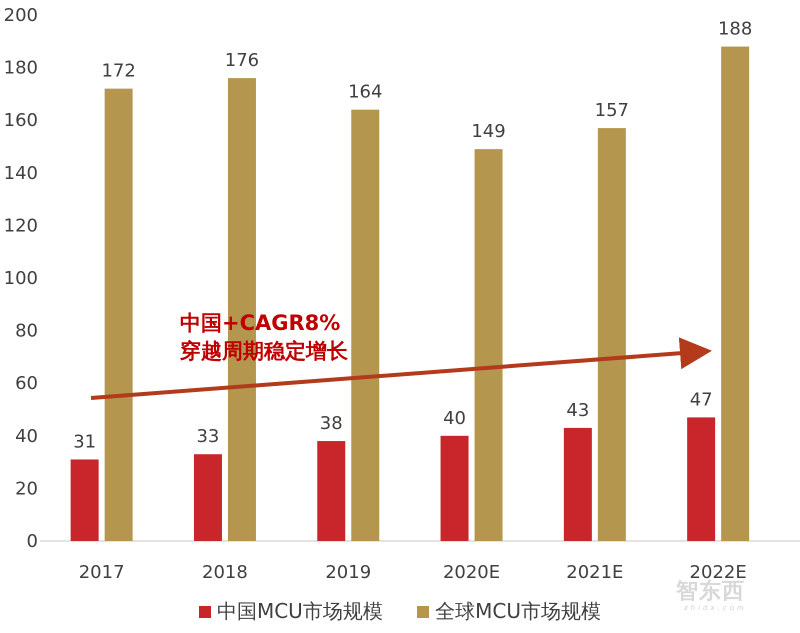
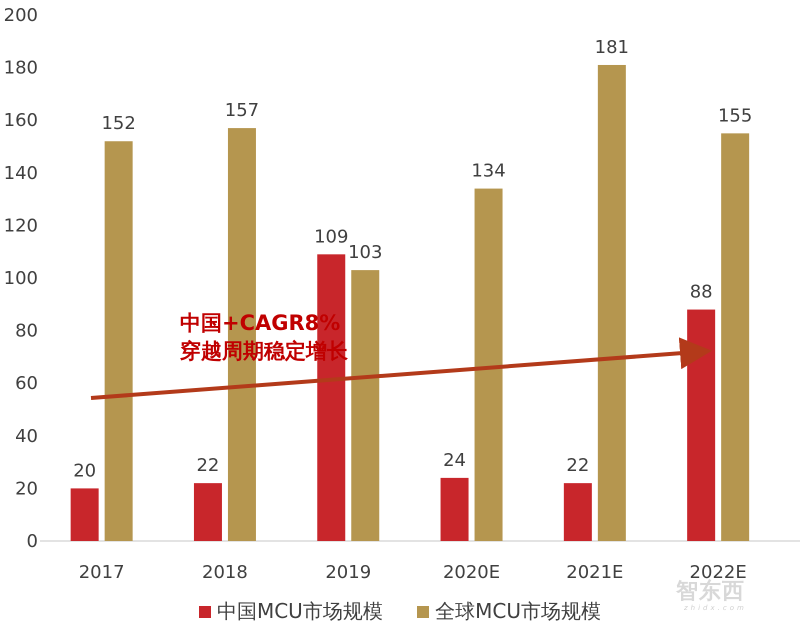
中国MCU市场规模/2017: 31 -> 20
全球MCU市场规模/2017: 172 -> 152
中国MCU市场规模/2018: 33 -> 22
全球MCU市场规模/2018: 176 -> 157
中国MCU市场规模/2019: 38 -> 109
全球MCU市场规模/2019: 164 -> 103
中国MCU市场规模/2020E: 40 -> 24
全球MCU市场规模/2020E: 149 -> 134
中国MCU市场规模/2021E: 43 -> 22
全球MCU市场规模/2021E: 157 -> 181
中国MCU市场规模/2022E: 47 -> 88
全球MCU市场规模/2022E: 188 -> 155
